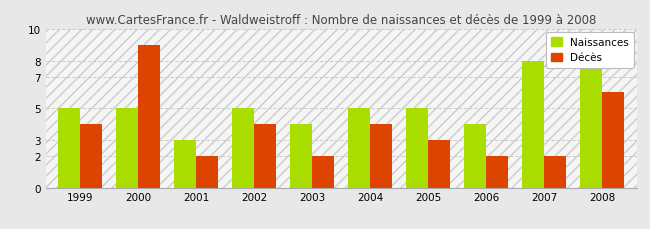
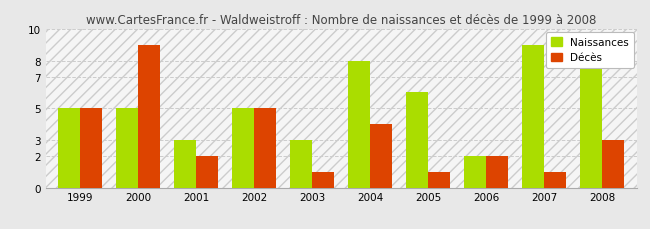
Décès/1999: 4 -> 5
Décès/2002: 4 -> 5
Naissances/2003: 4 -> 3
Décès/2003: 2 -> 1
Naissances/2004: 5 -> 8
Naissances/2005: 5 -> 6
Décès/2005: 3 -> 1
Naissances/2006: 4 -> 2
Naissances/2007: 8 -> 9
Décès/2007: 2 -> 1
Décès/2008: 6 -> 3
